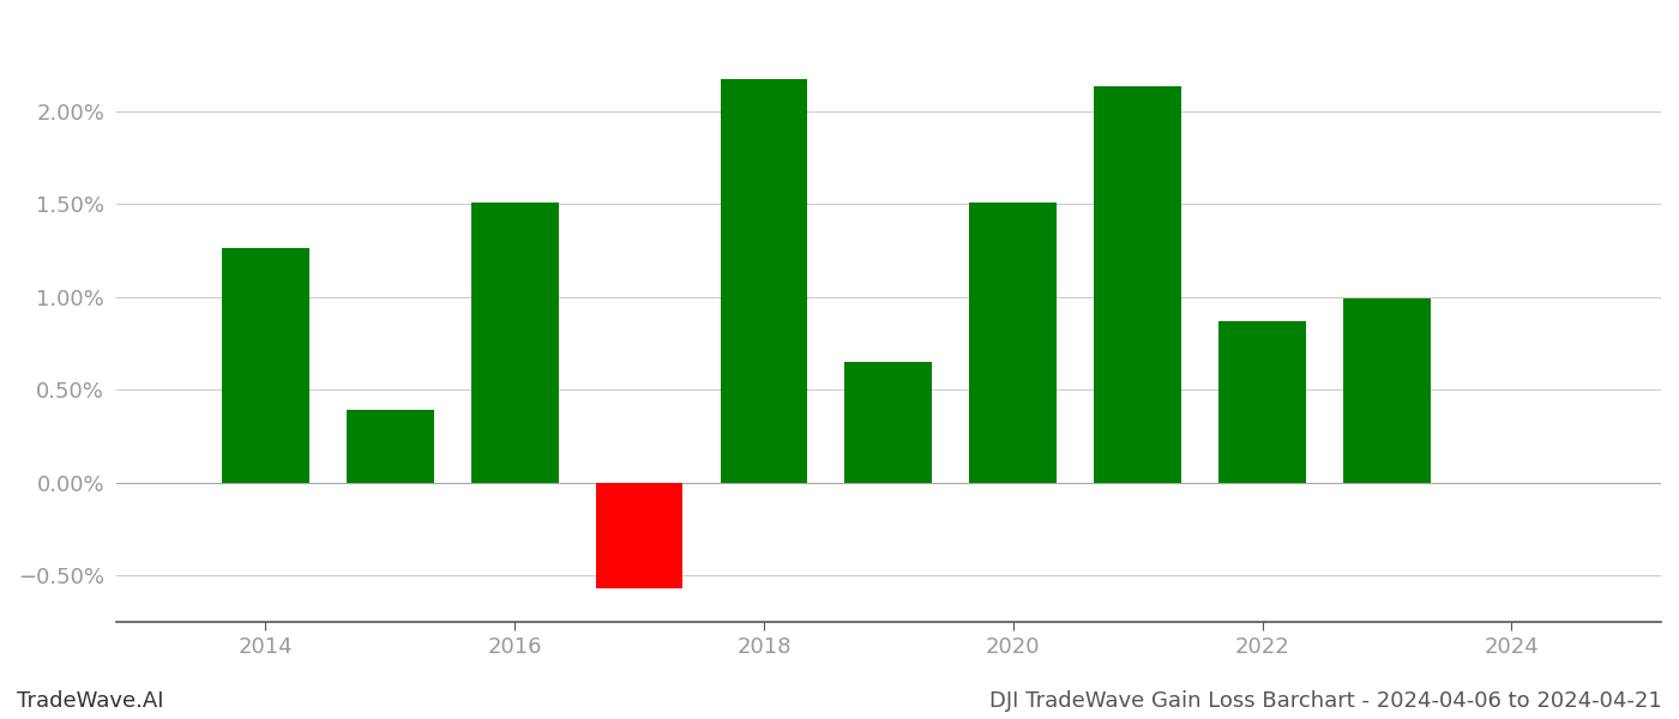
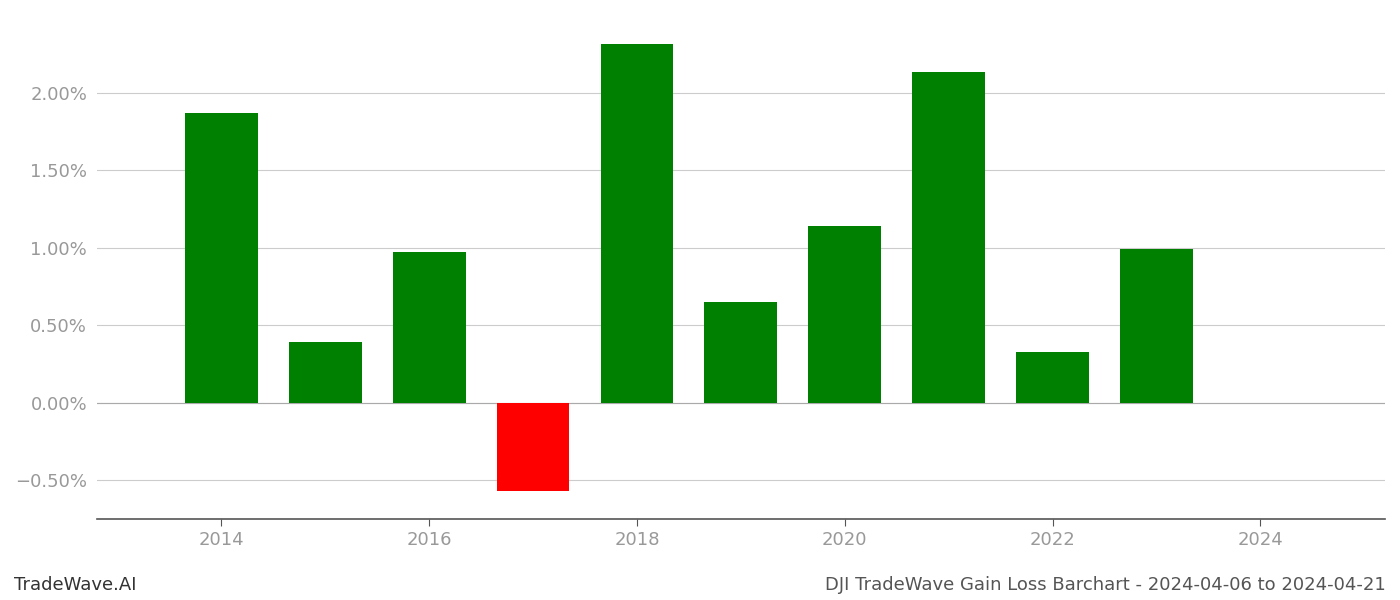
2014: 1.26% -> 1.87%
2016: 1.51% -> 0.97%
2018: 2.17% -> 2.31%
2020: 1.51% -> 1.14%
2022: 0.87% -> 0.33%
